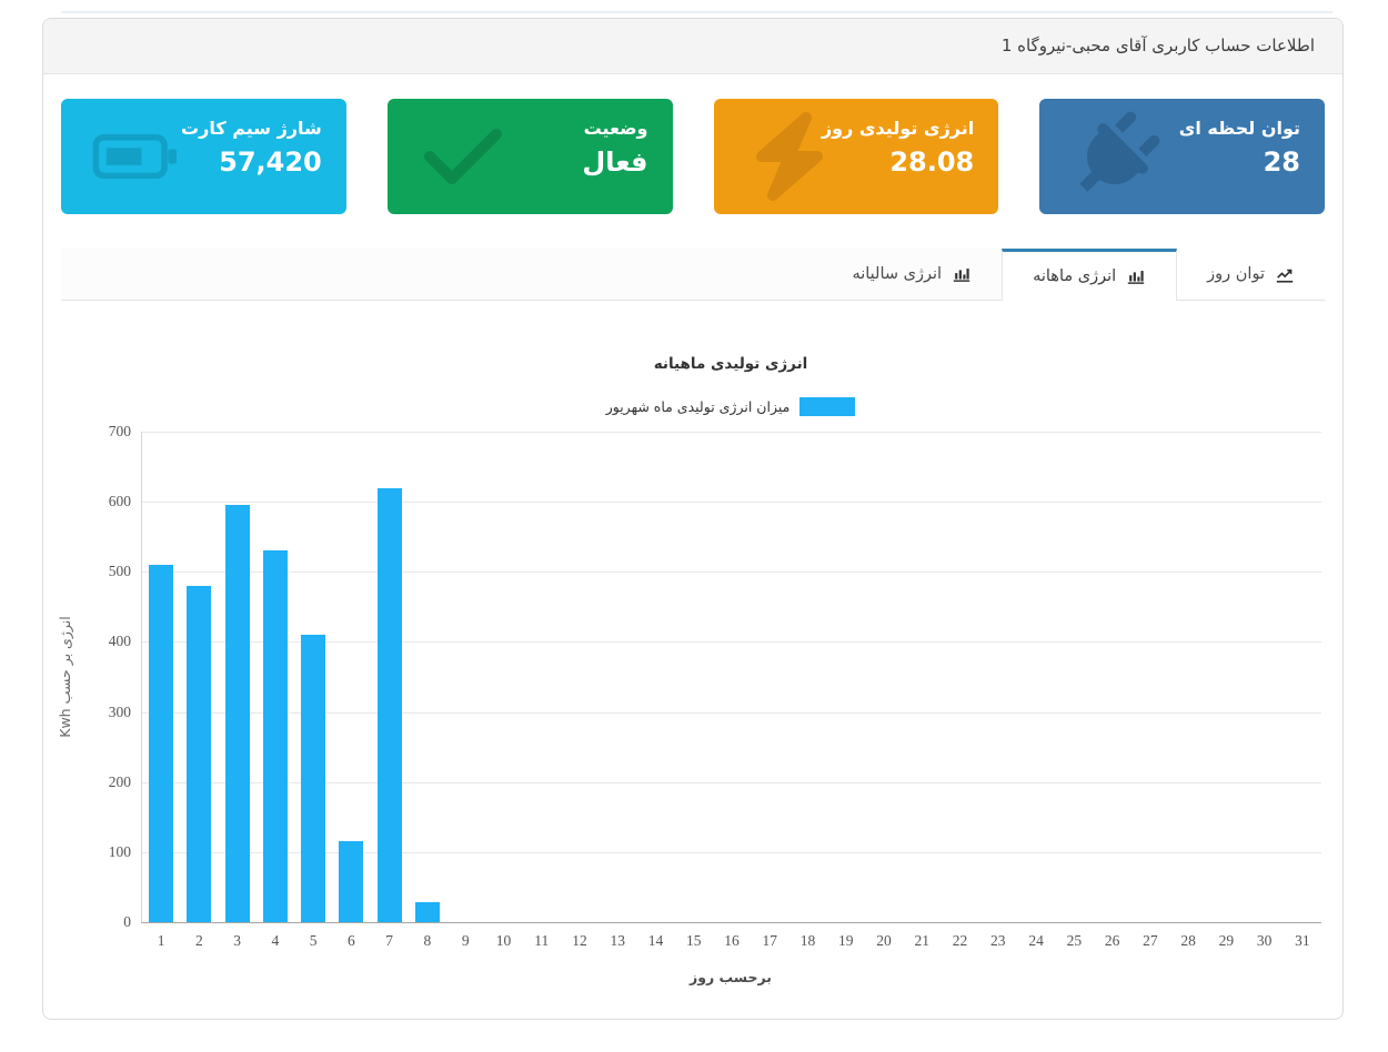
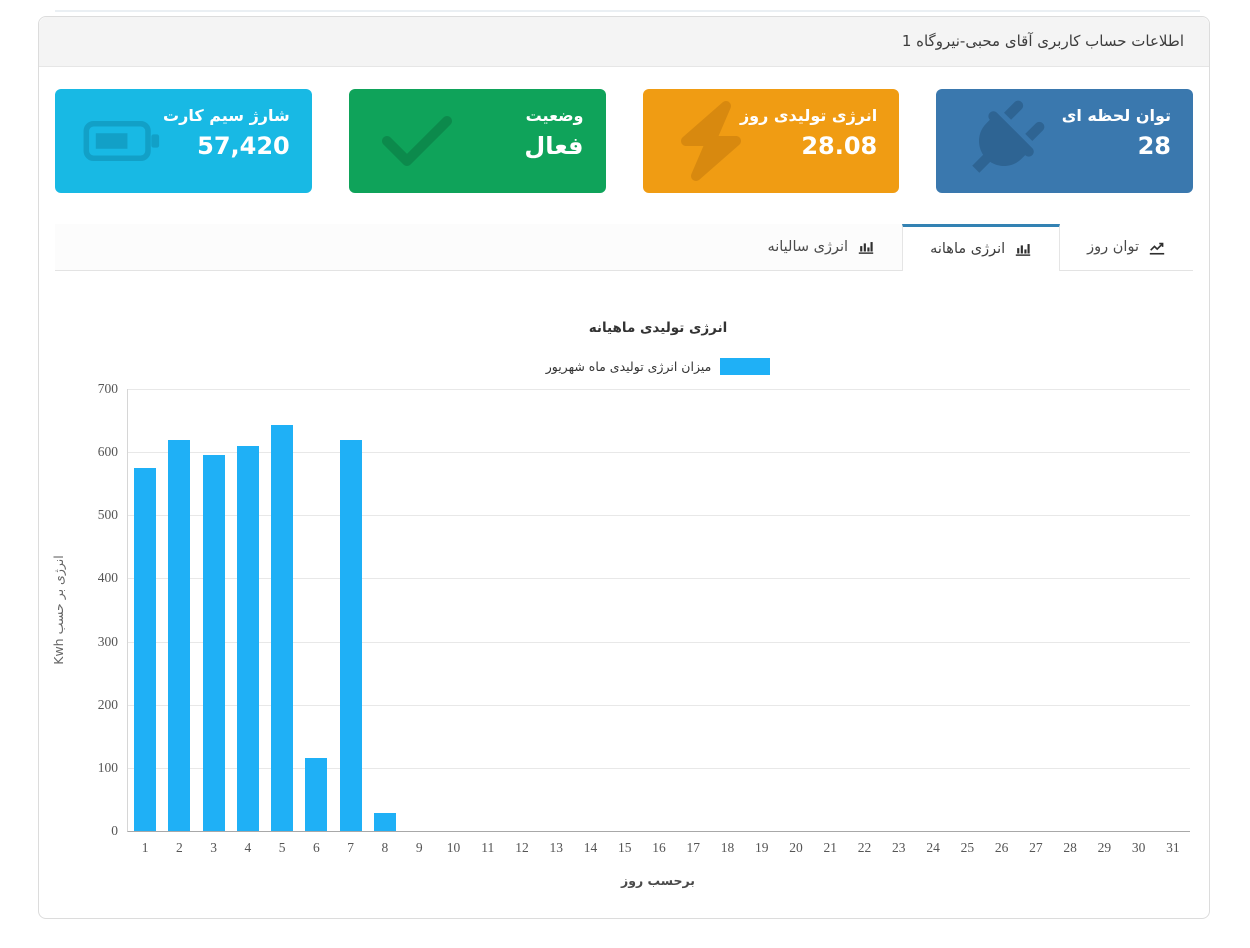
1: 510 -> 580
2: 480 -> 620
4: 530 -> 610
5: 410 -> 640
